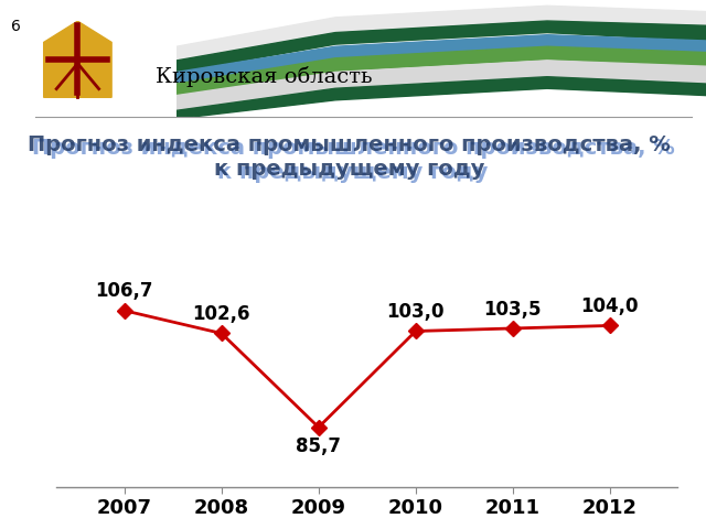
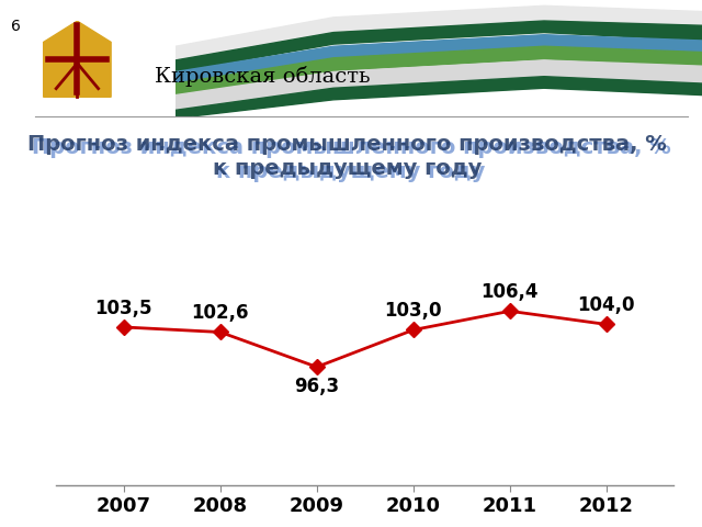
2007: 106,7 -> 103,5
2009: 85,7 -> 96,3
2011: 103,5 -> 106,4
